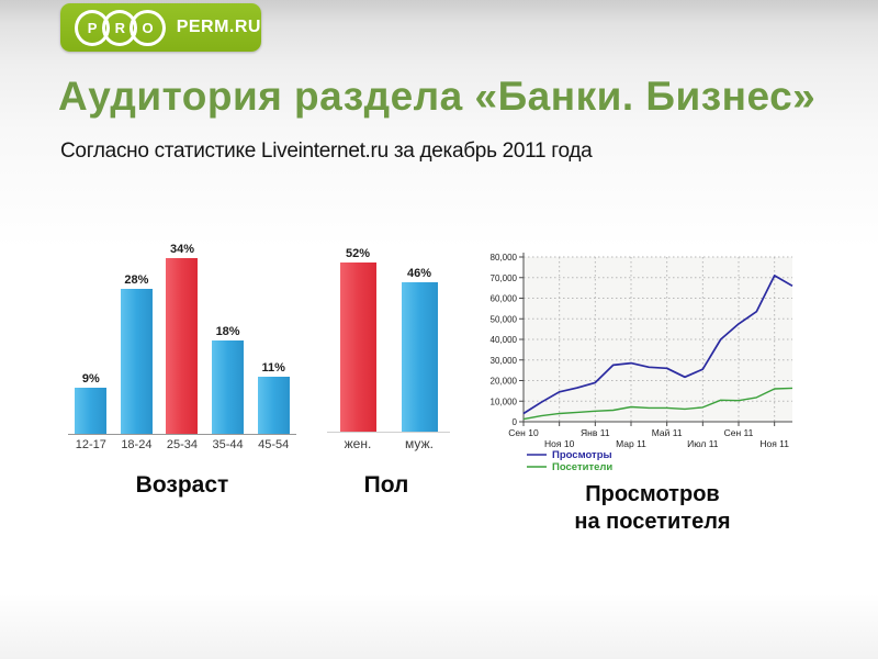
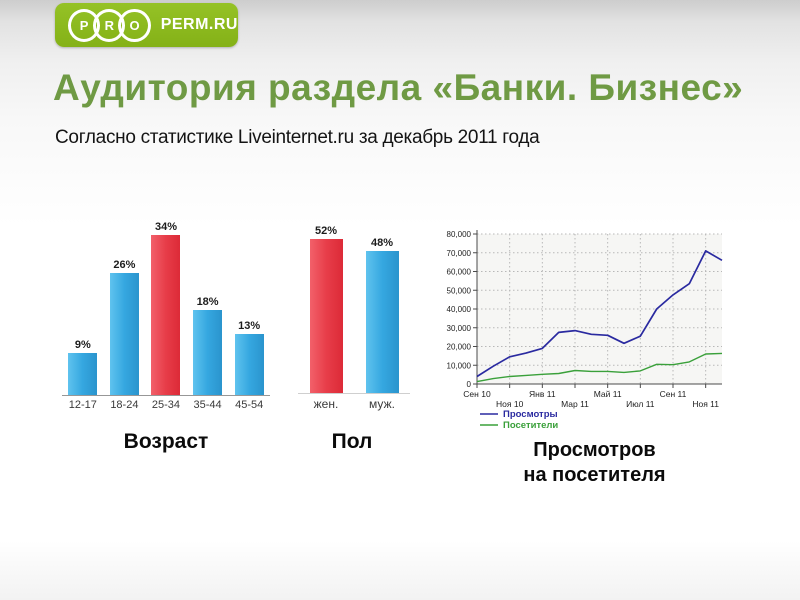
Возраст/18-24: 28% -> 26%
Возраст/45-54: 11% -> 13%
Пол/муж.: 46% -> 48%
